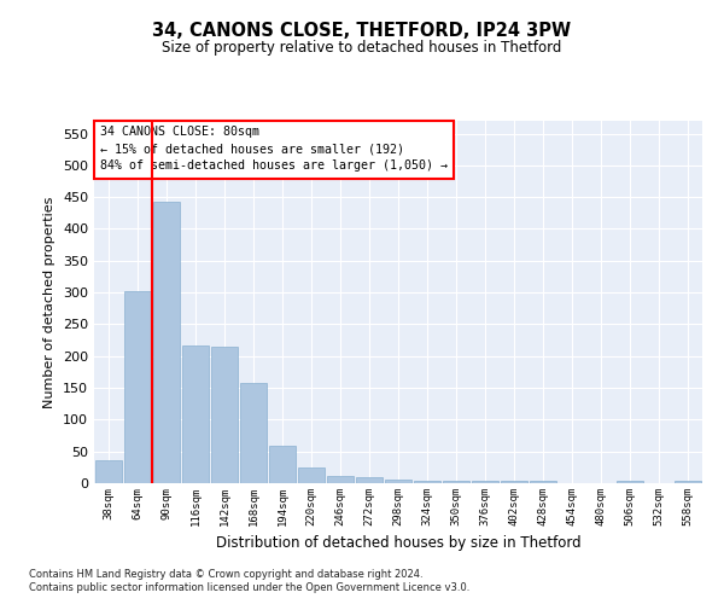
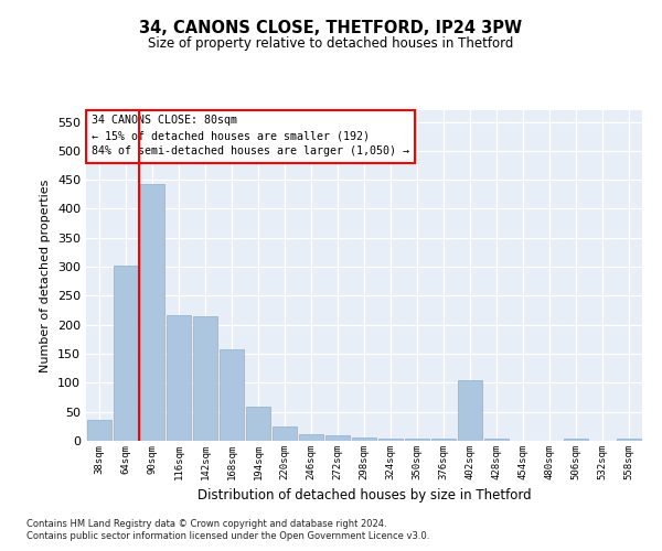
402sqm: 4 -> 104
